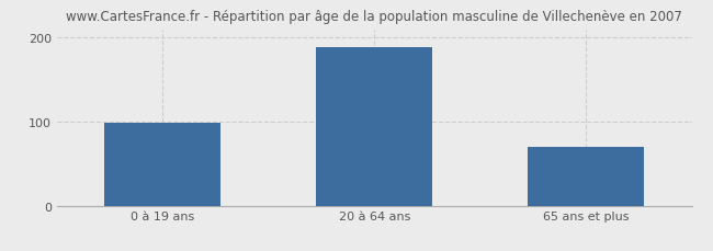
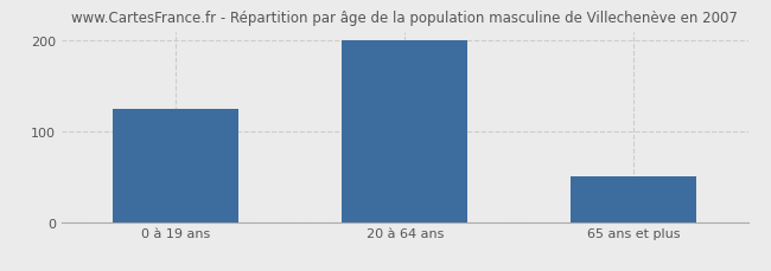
0 à 19 ans: 98 -> 125
20 à 64 ans: 188 -> 200
65 ans et plus: 70 -> 50
